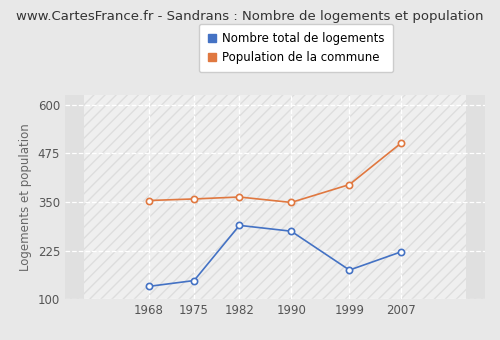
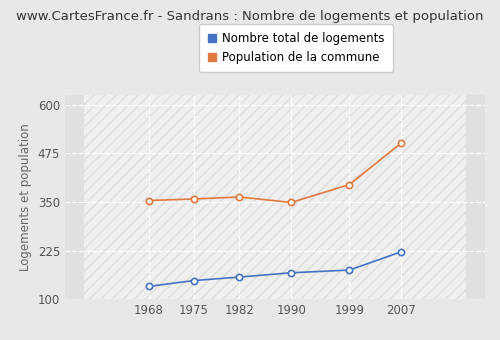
Nombre total de logements/1982: 290 -> 157
Nombre total de logements/1990: 275 -> 168
